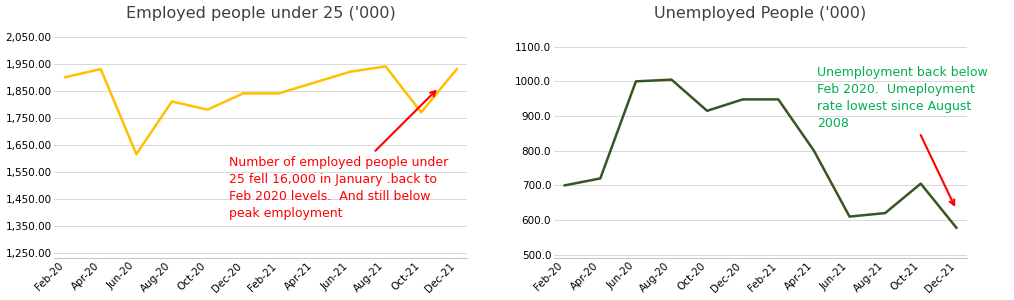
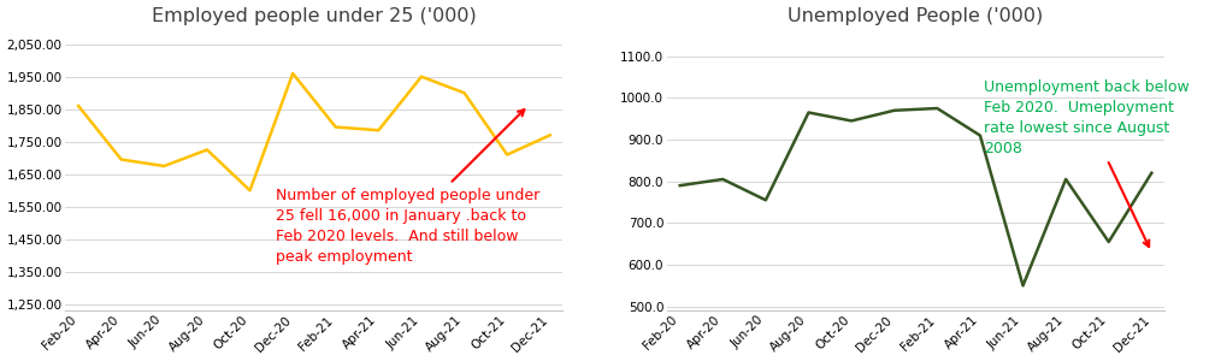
Employed people under 25 ('000)/Feb-20: 1,900 -> 1,860
Employed people under 25 ('000)/Apr-20: 1,930 -> 1,695
Employed people under 25 ('000)/Jun-20: 1,615 -> 1,675
Employed people under 25 ('000)/Aug-20: 1,810 -> 1,725
Employed people under 25 ('000)/Oct-20: 1,780 -> 1,600
Employed people under 25 ('000)/Dec-20: 1,840 -> 1,960
Employed people under 25 ('000)/Feb-21: 1,840 -> 1,795
Employed people under 25 ('000)/Apr-21: 1,880 -> 1,785
Employed people under 25 ('000)/Jun-21: 1,920 -> 1,950
Employed people under 25 ('000)/Aug-21: 1,940 -> 1,900
Employed people under 25 ('000)/Oct-21: 1,770 -> 1,710
Employed people under 25 ('000)/Dec-21: 1,930 -> 1,770
Unemployed People ('000)/Feb-20: 700 -> 790
Unemployed People ('000)/Apr-20: 720 -> 805
Unemployed People ('000)/Jun-20: 1000 -> 755
Unemployed People ('000)/Aug-20: 1005 -> 965
Unemployed People ('000)/Oct-20: 915 -> 945
Unemployed People ('000)/Dec-20: 948 -> 970
Unemployed People ('000)/Feb-21: 948 -> 975
Unemployed People ('000)/Apr-21: 800 -> 910
Unemployed People ('000)/Jun-21: 610 -> 550
Unemployed People ('000)/Aug-21: 620 -> 805
Unemployed People ('000)/Oct-21: 705 -> 655
Unemployed People ('000)/Dec-21: 578 -> 820
